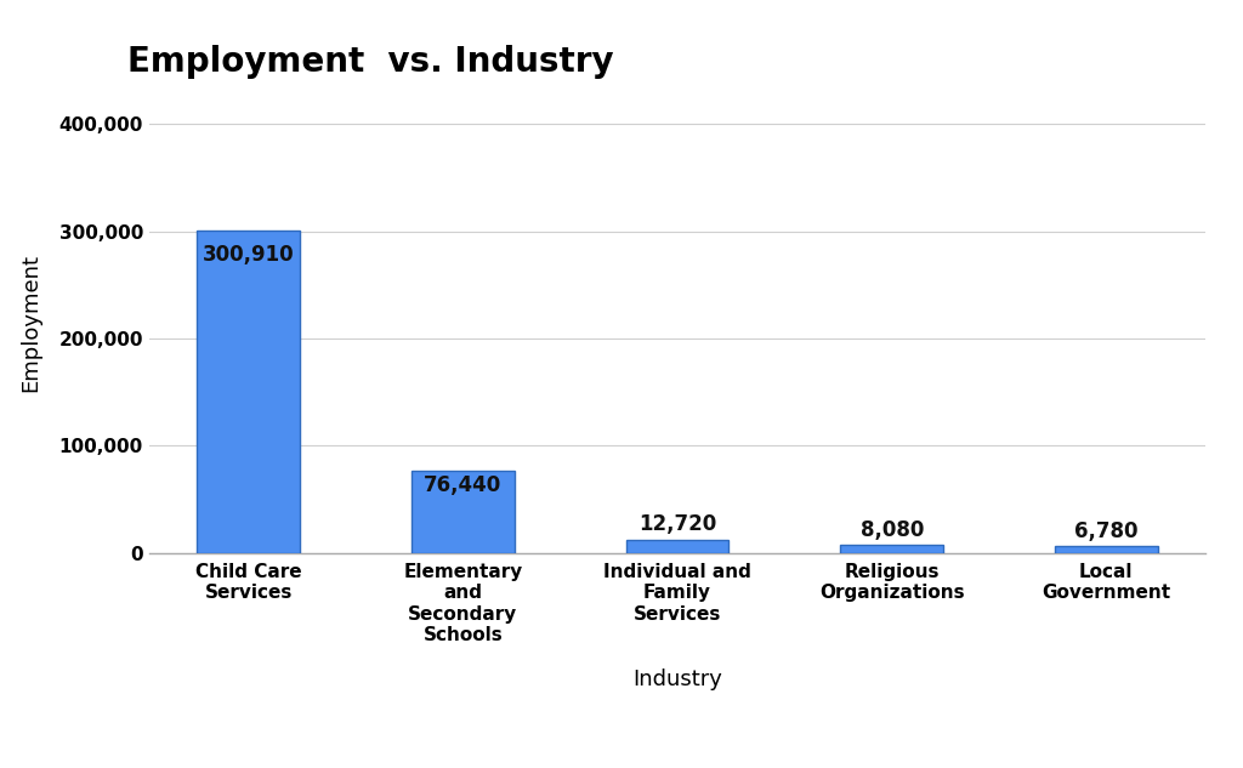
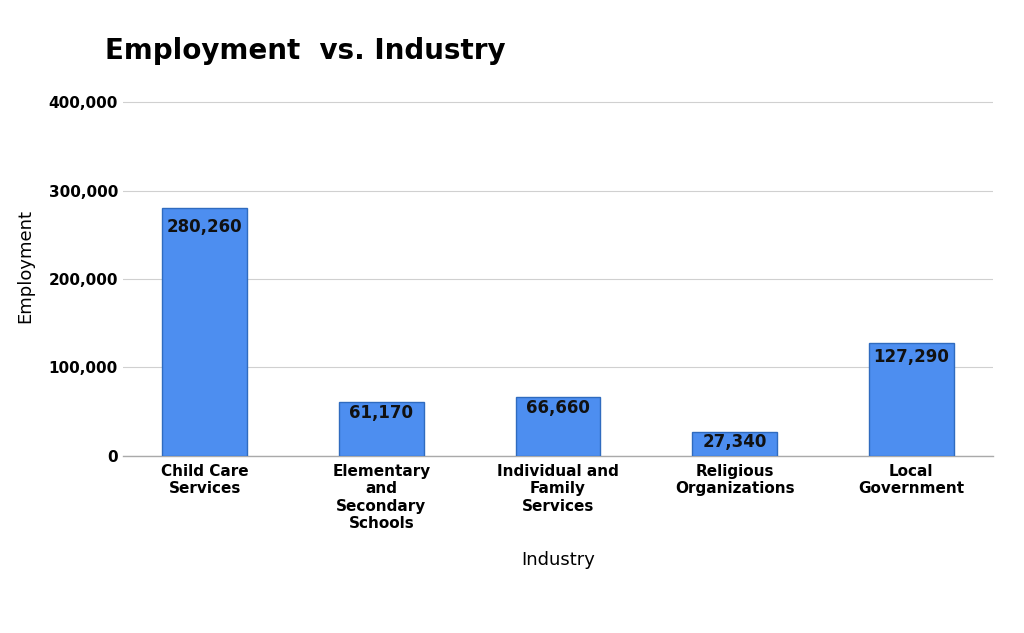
Child Care Services: 300,910 -> 280,260
Elementary and Secondary Schools: 76,440 -> 61,170
Individual and Family Services: 12,720 -> 66,660
Religious Organizations: 8,080 -> 27,340
Local Government: 6,780 -> 127,290
